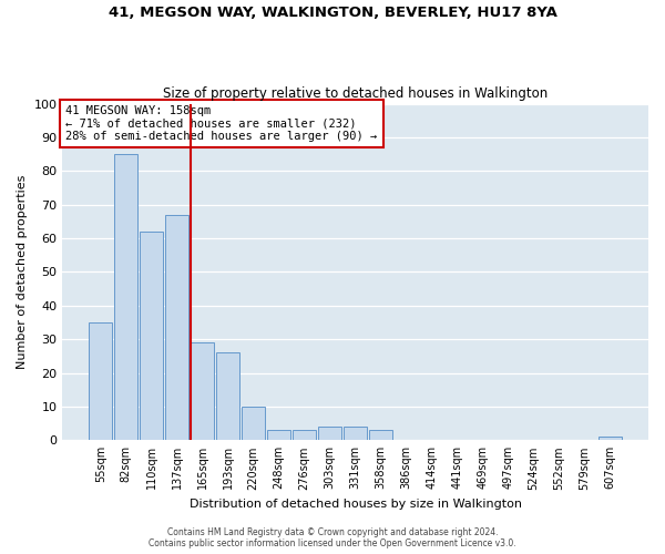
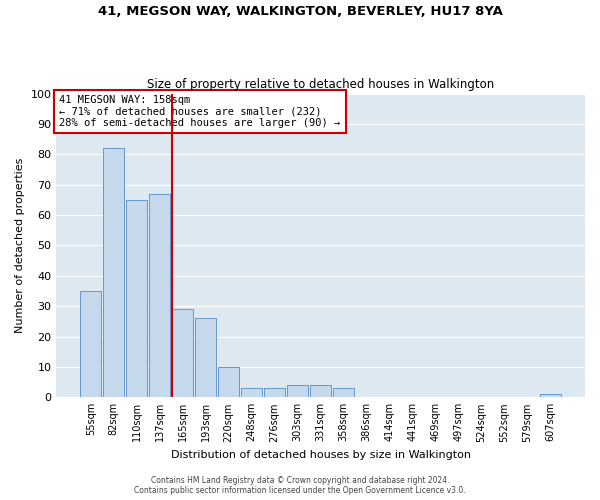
82sqm: 85 -> 82
110sqm: 62 -> 65
